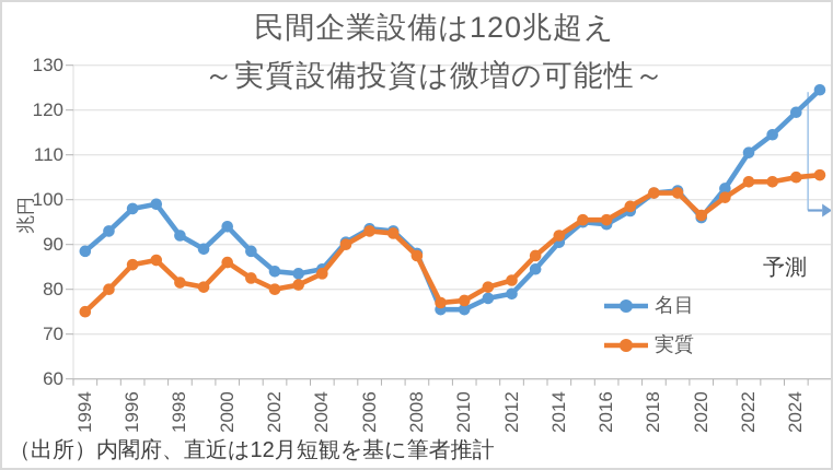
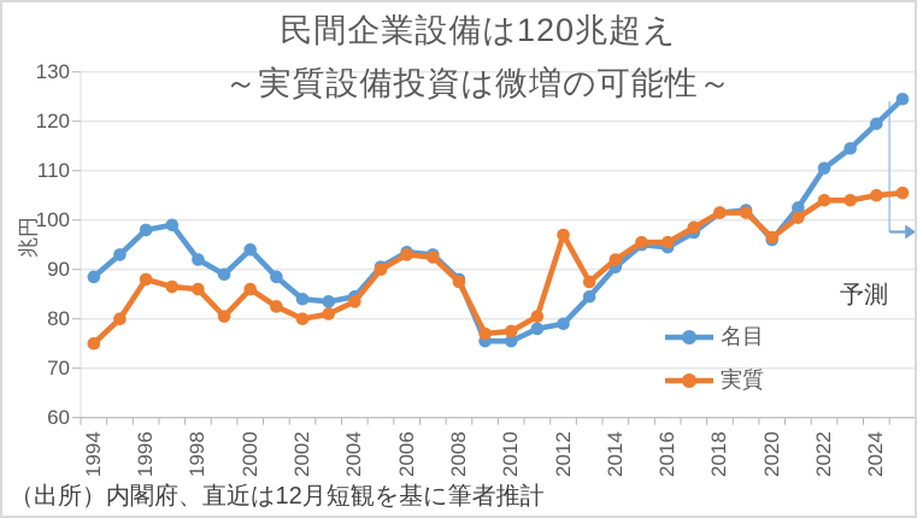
実質/1996: 86 -> 88
実質/1998: 82 -> 86
実質/2012: 82 -> 97
